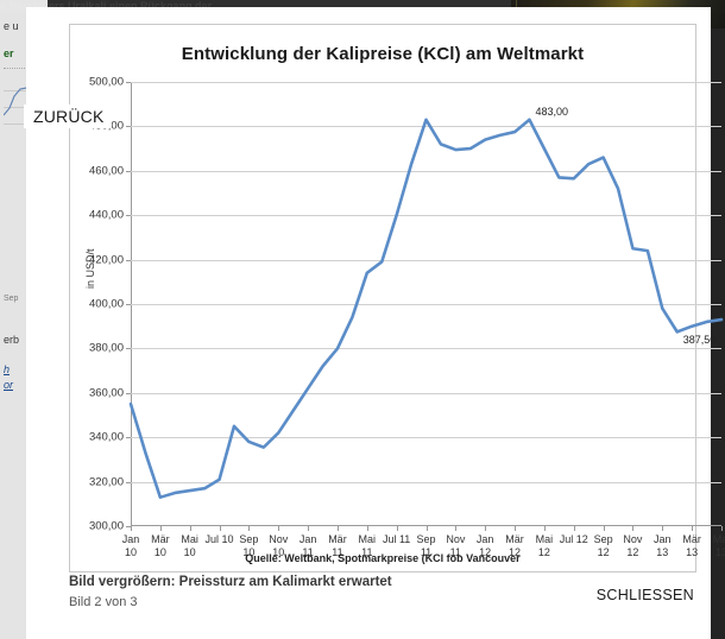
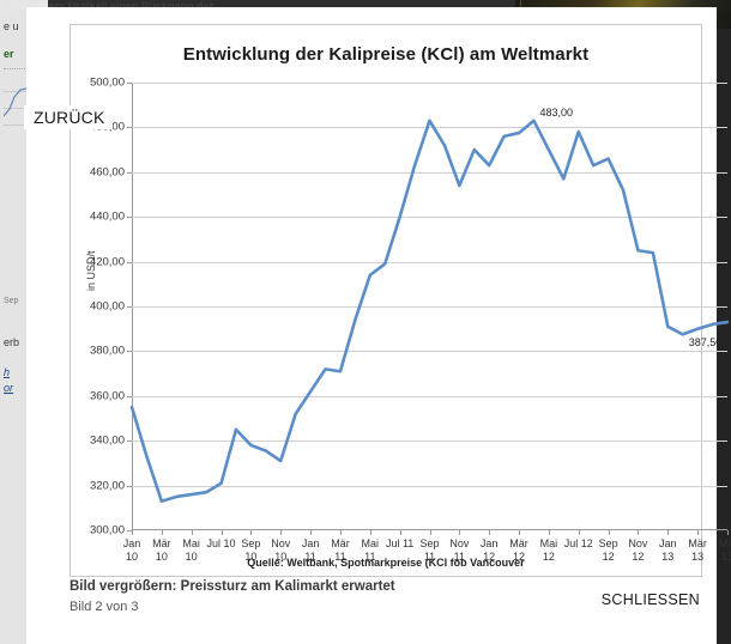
Nov 10: 342 -> 331
Mär 11: 380 -> 371
Nov 11: 470 -> 454
Jan 12: 474 -> 463
Jul 12: 456 -> 478
Jan 13: 398 -> 391
